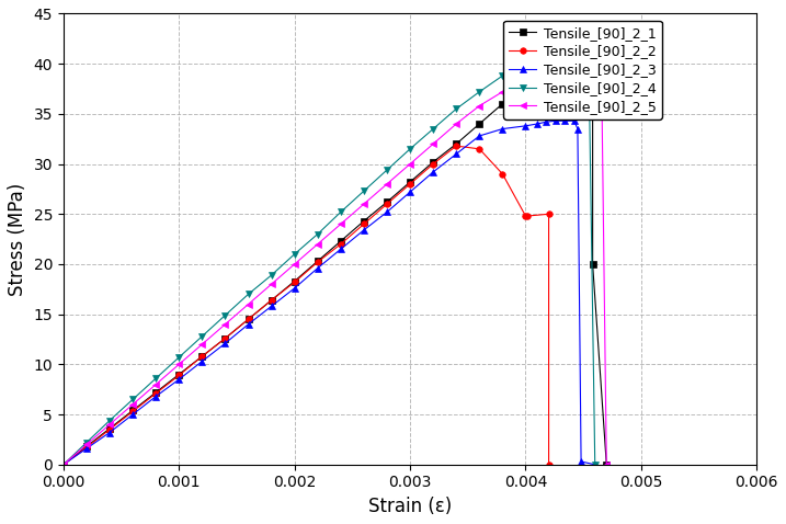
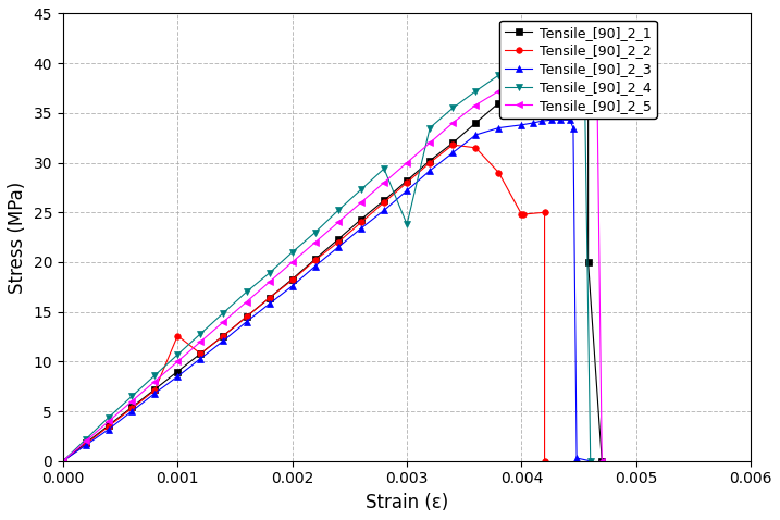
Tensile_[90]_2_2/0.001: 8.9 -> 12.6
Tensile_[90]_2_4/0.003: 31.5 -> 23.8
